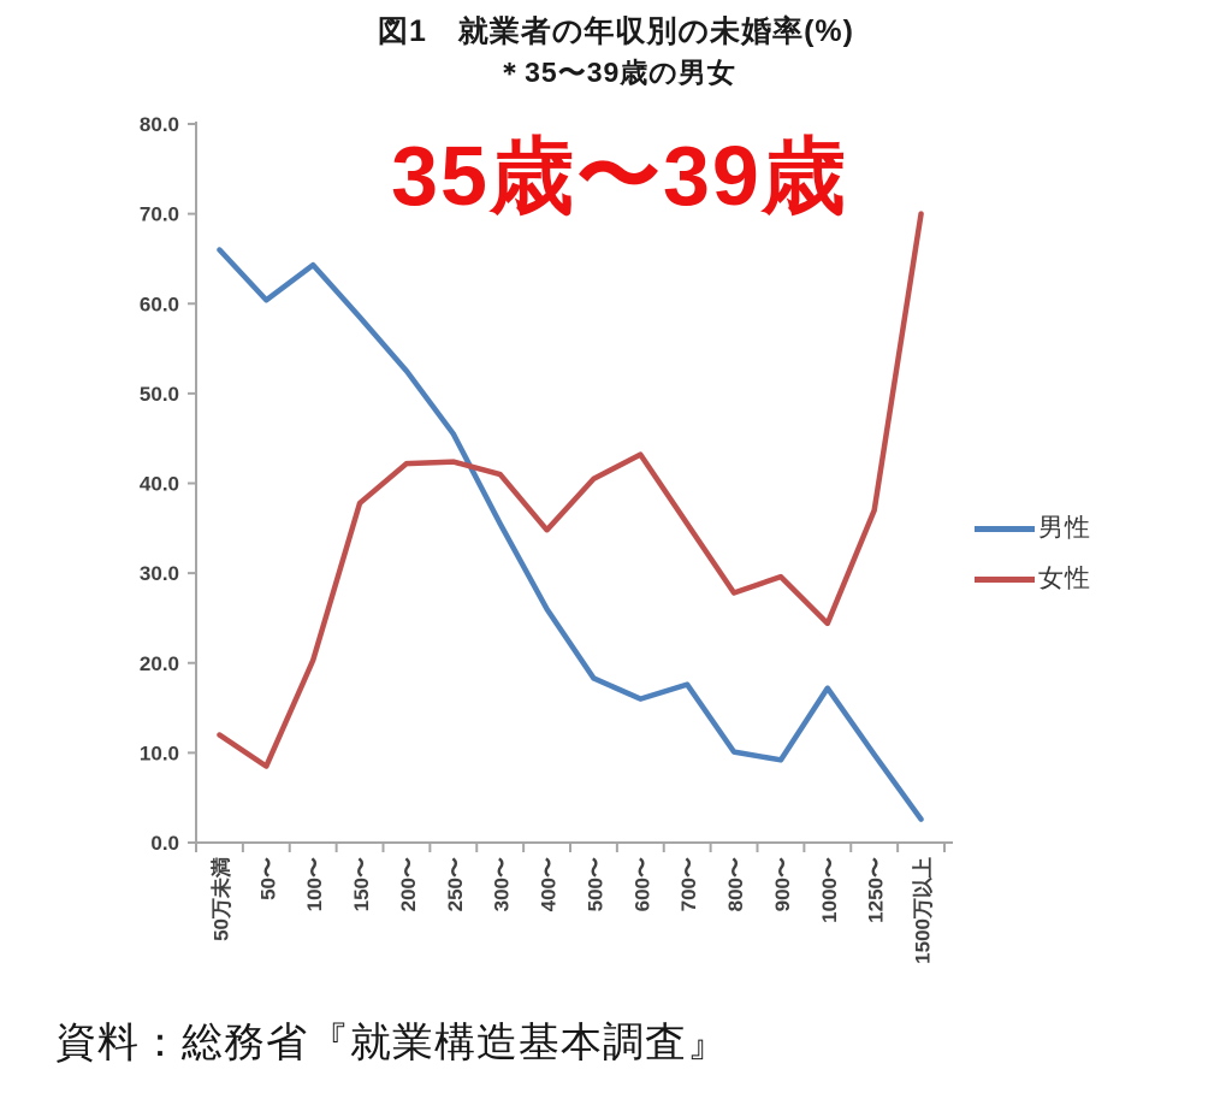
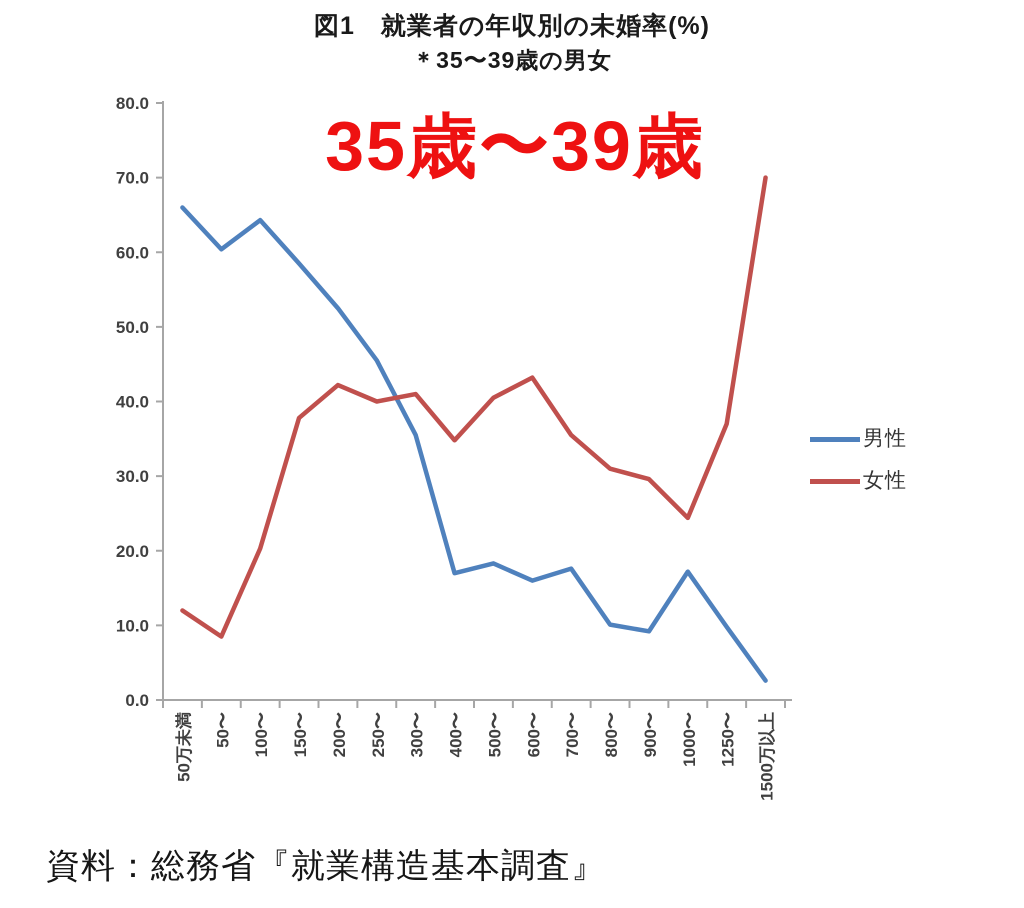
女性/250〜: 42 -> 40
男性/400〜: 26 -> 17
女性/800〜: 28 -> 31
